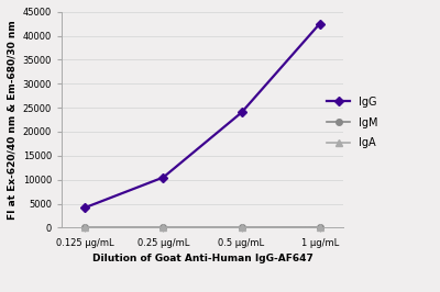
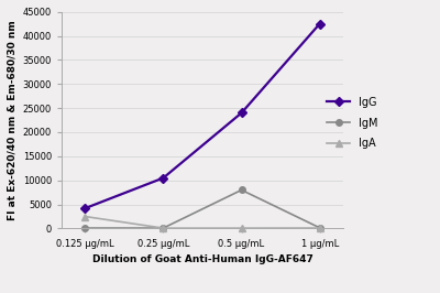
IgA/0.125 μg/mL: 100 -> 2500
IgM/0.5 μg/mL: 100 -> 8000
